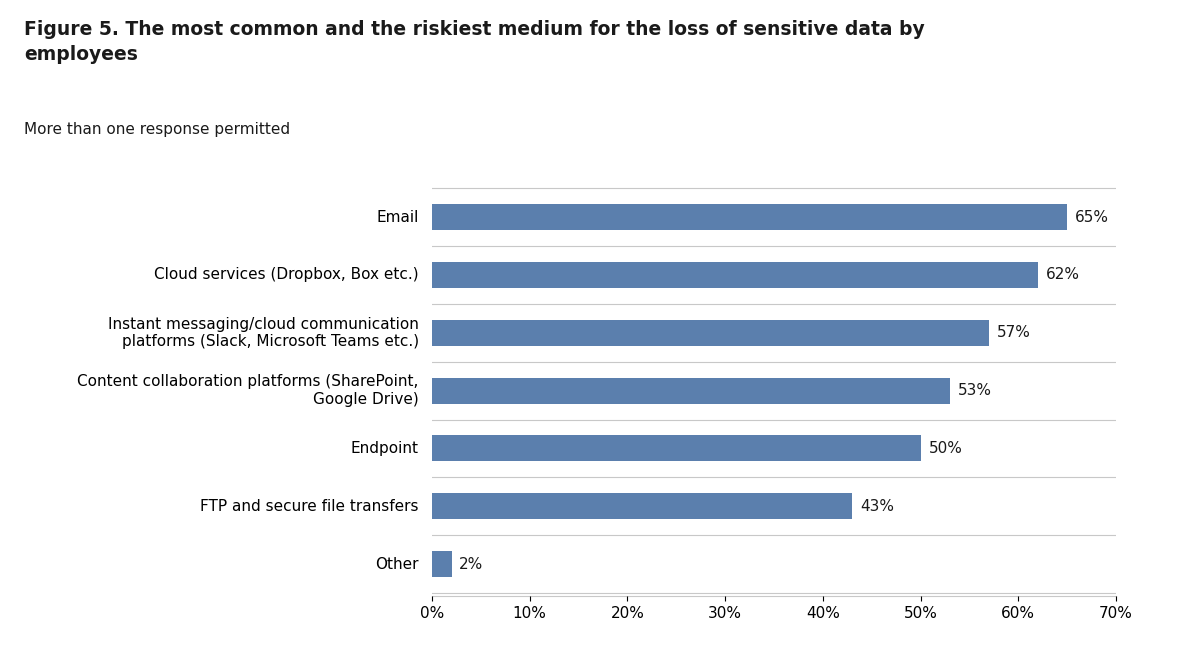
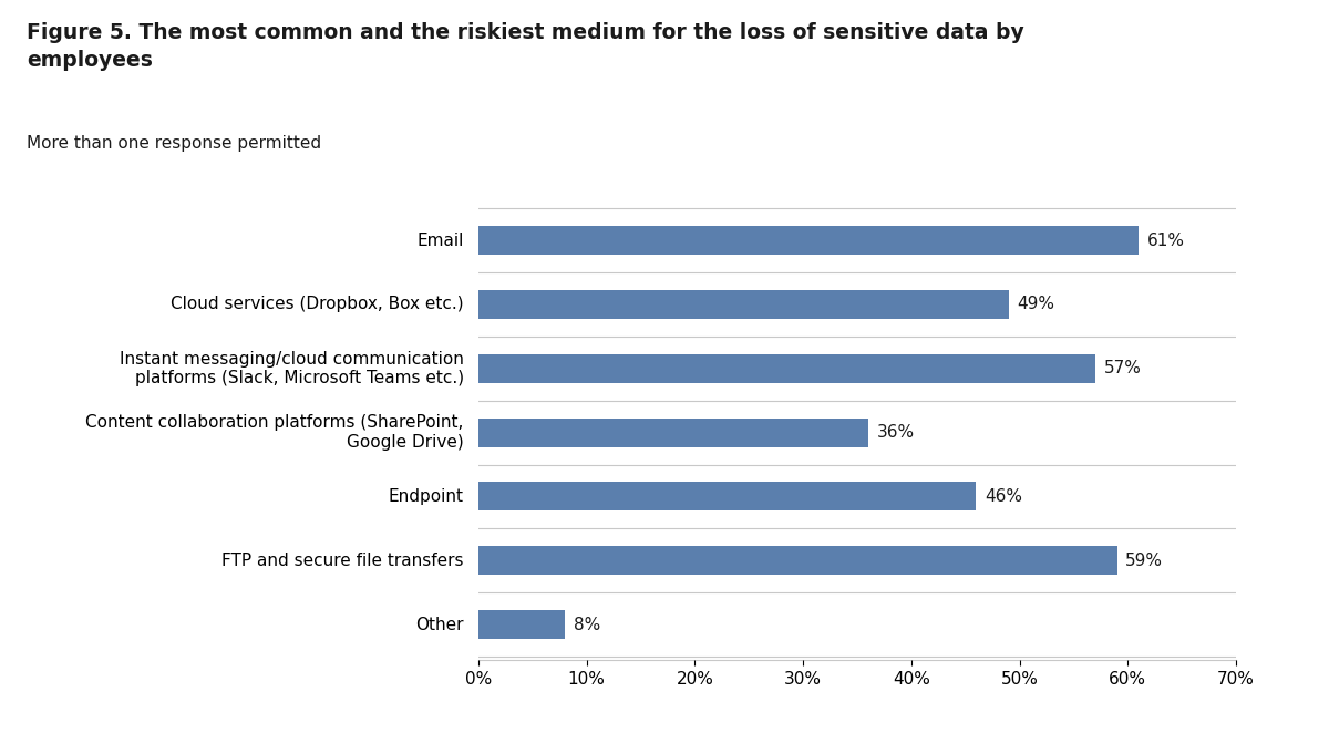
Email: 65% -> 61%
Cloud services (Dropbox, Box etc.): 62% -> 49%
Content collaboration platforms (SharePoint, Google Drive): 53% -> 36%
Endpoint: 50% -> 46%
FTP and secure file transfers: 43% -> 59%
Other: 2% -> 8%
